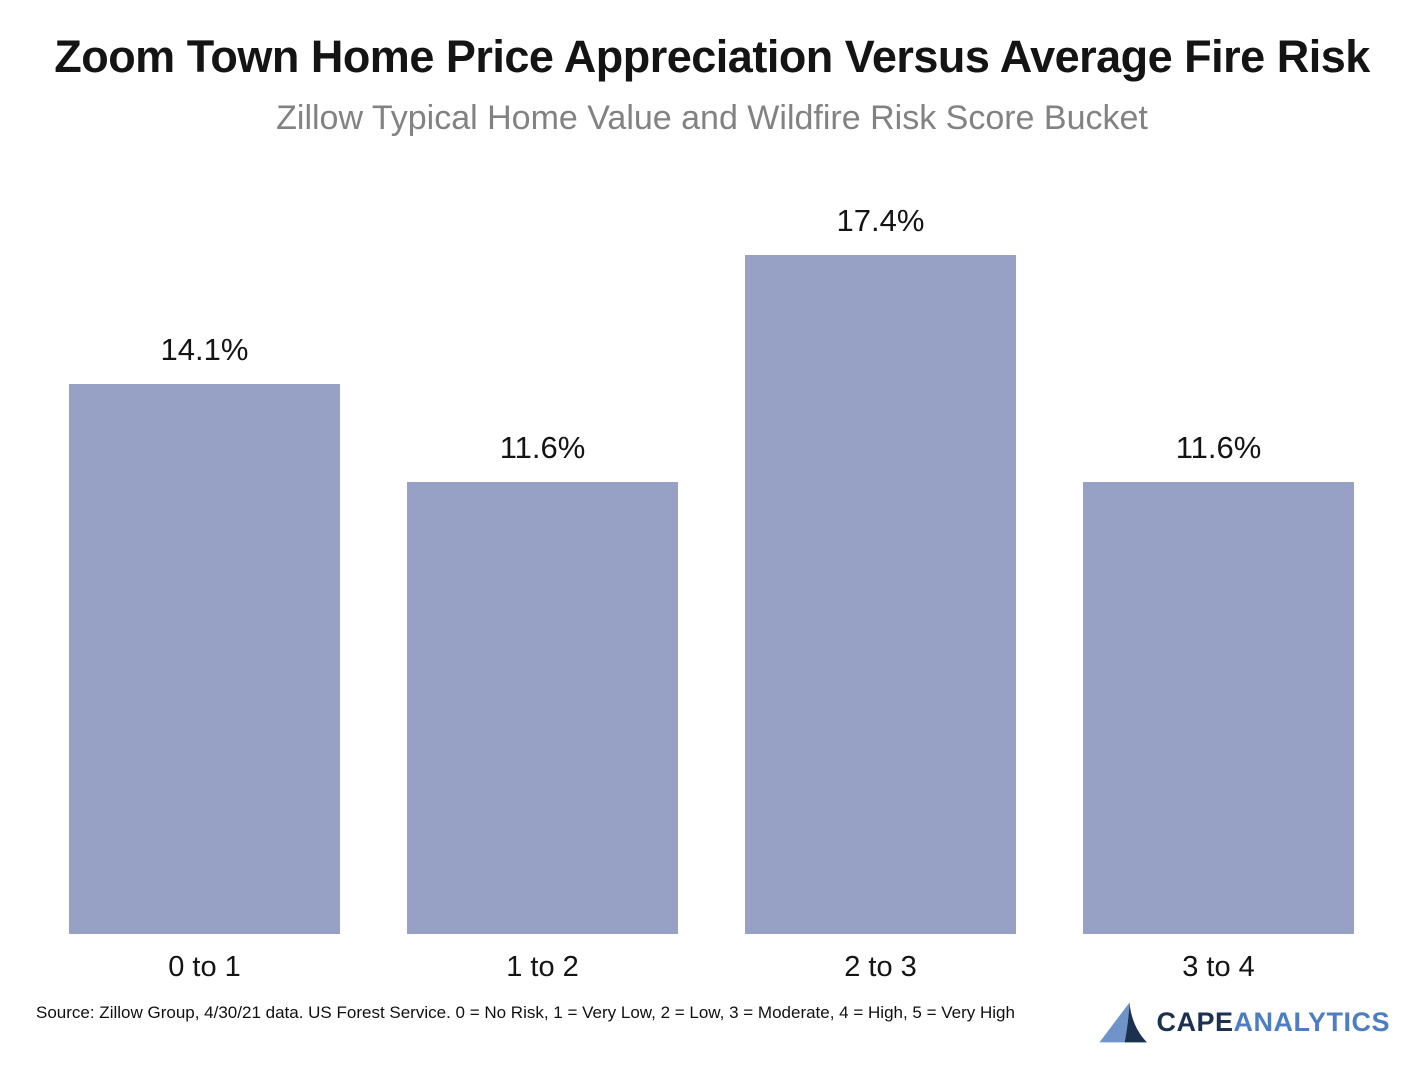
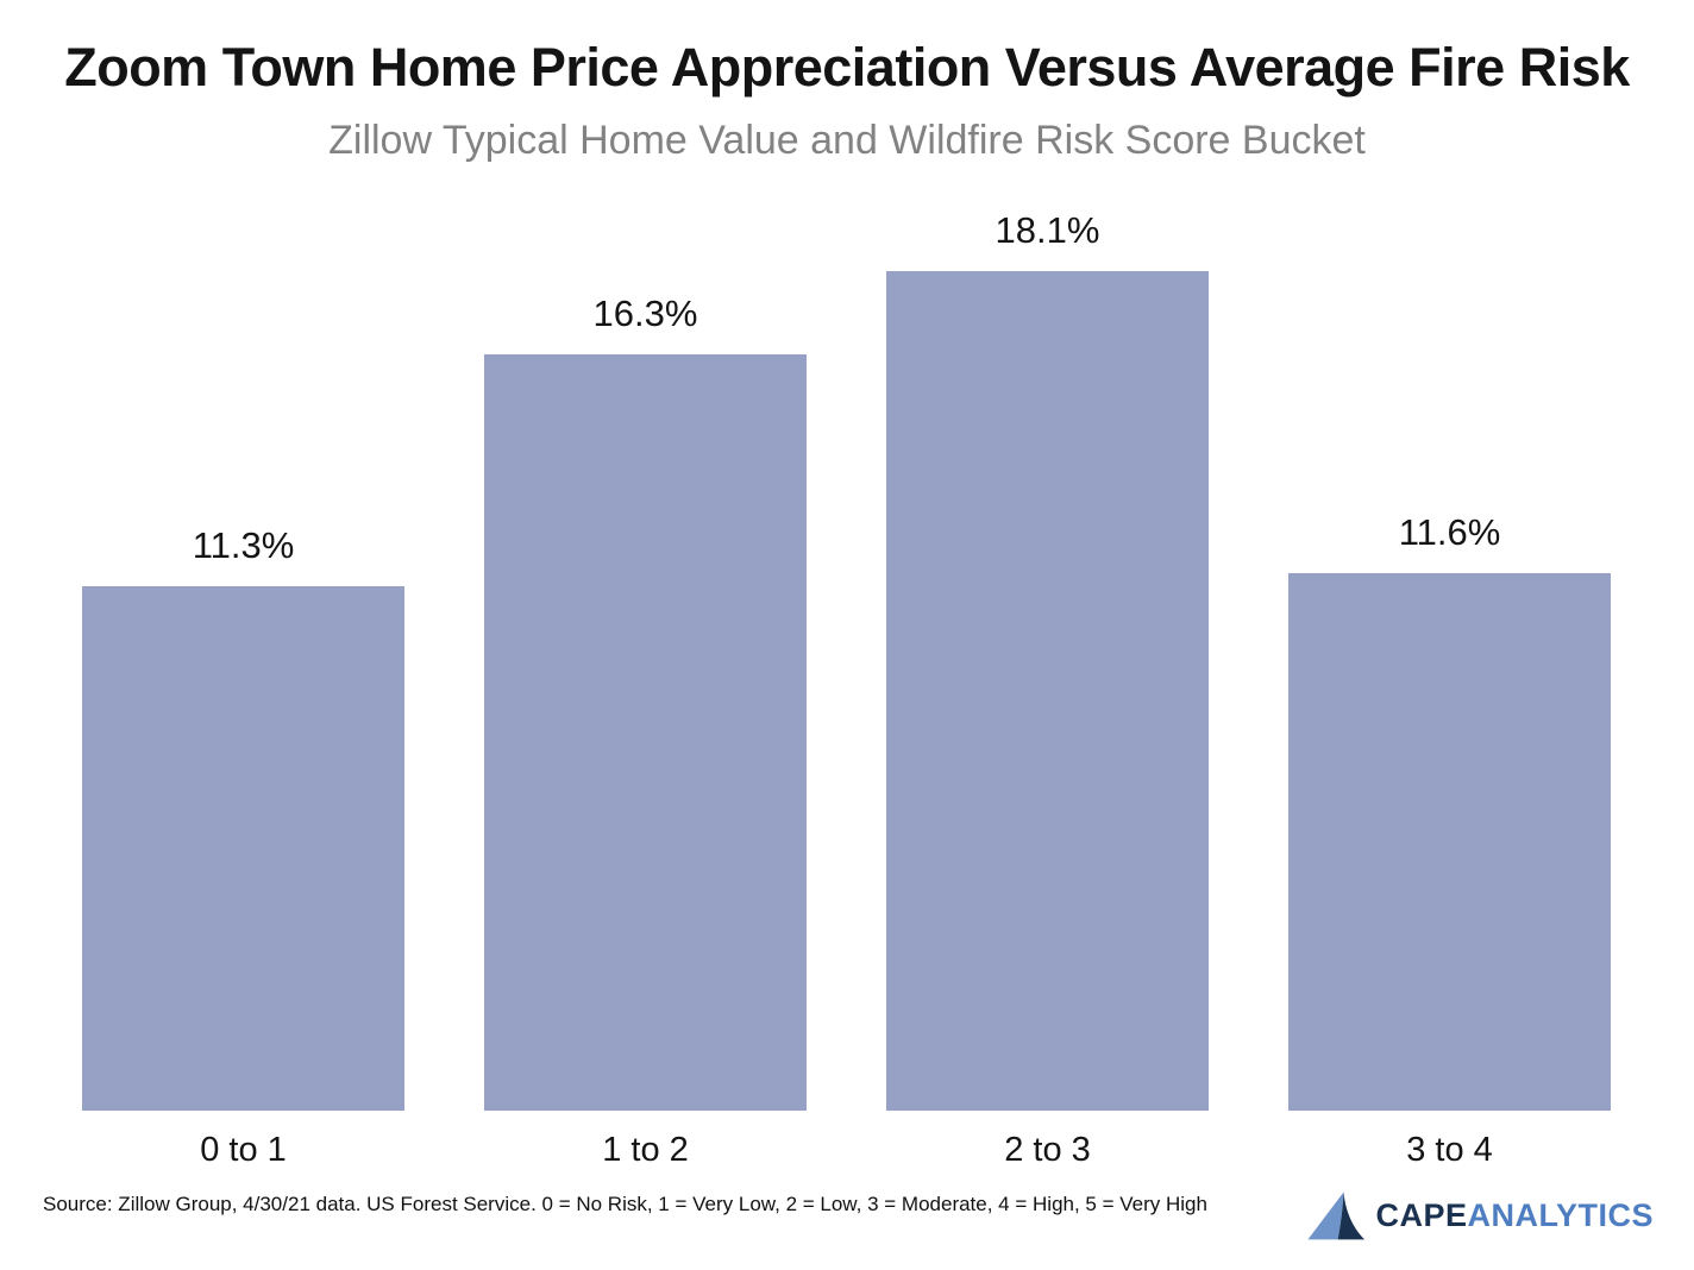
0 to 1: 14.1% -> 11.3%
1 to 2: 11.6% -> 16.3%
2 to 3: 17.4% -> 18.1%
